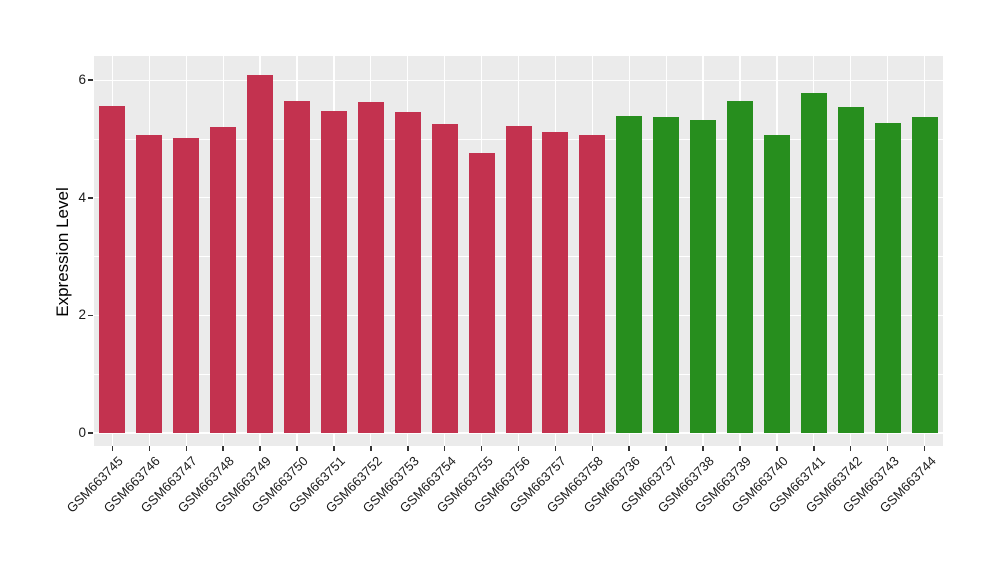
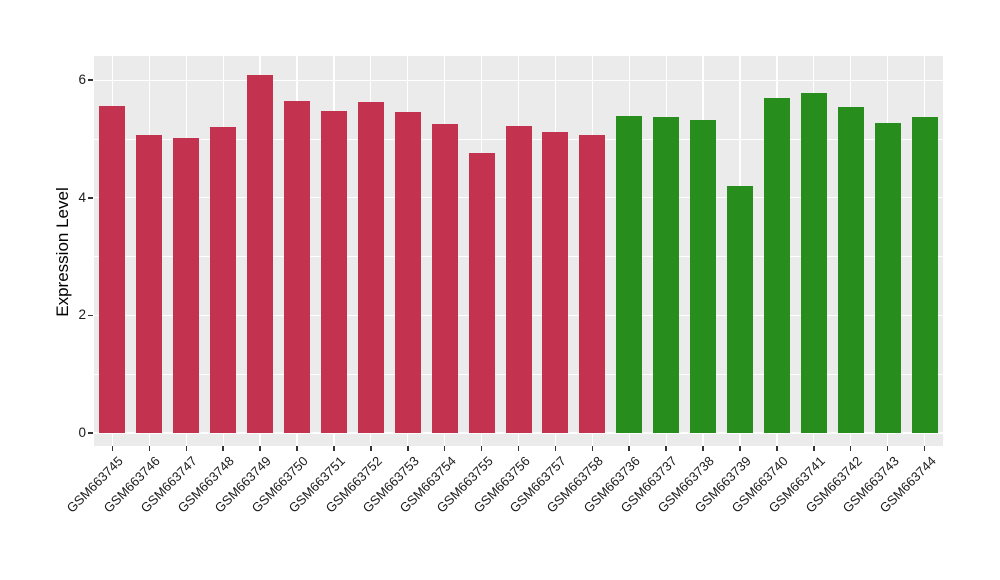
GSM663739: 5.6 -> 4.2
GSM663740: 5.1 -> 5.7
